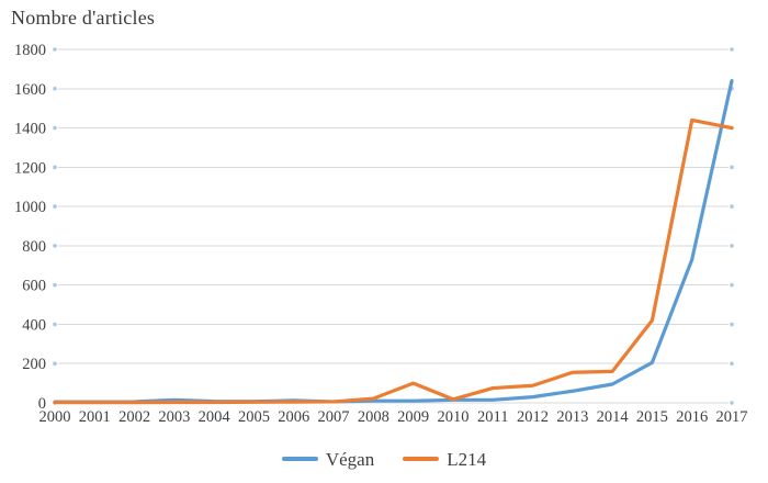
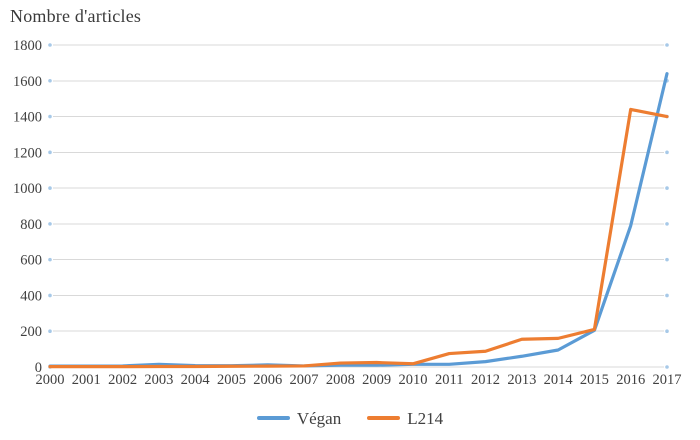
L214/2009: 100 -> 20
L214/2015: 420 -> 210
Végan/2016: 730 -> 790
